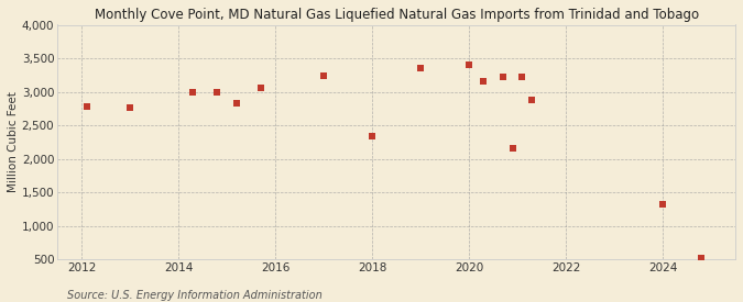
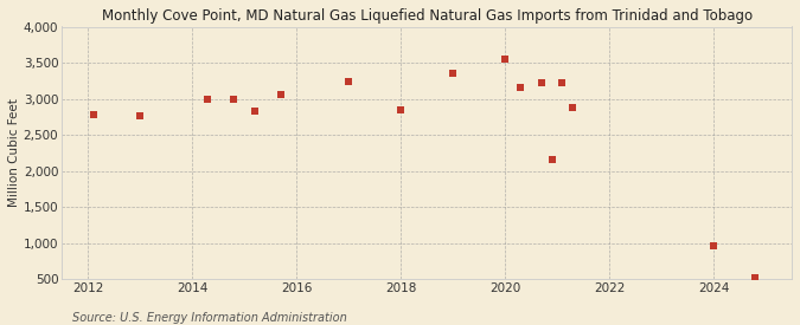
2018: 2,340 -> 2,850
2020: 3,400 -> 3,550
2024: 1,320 -> 960
